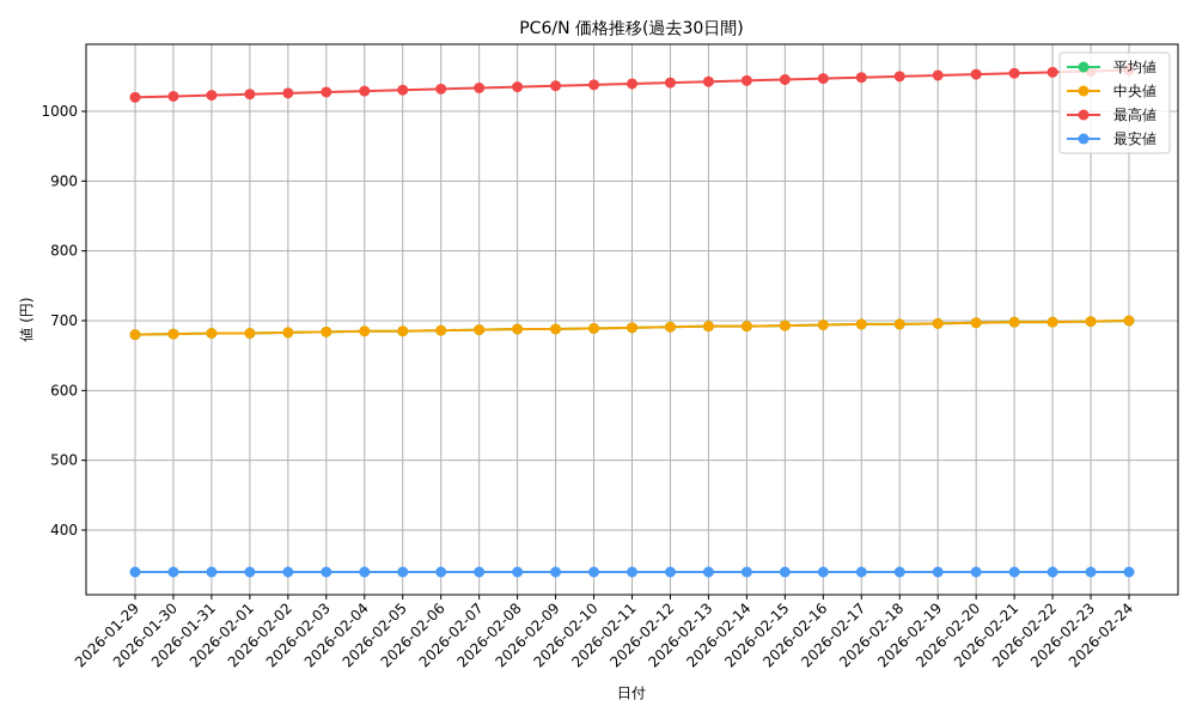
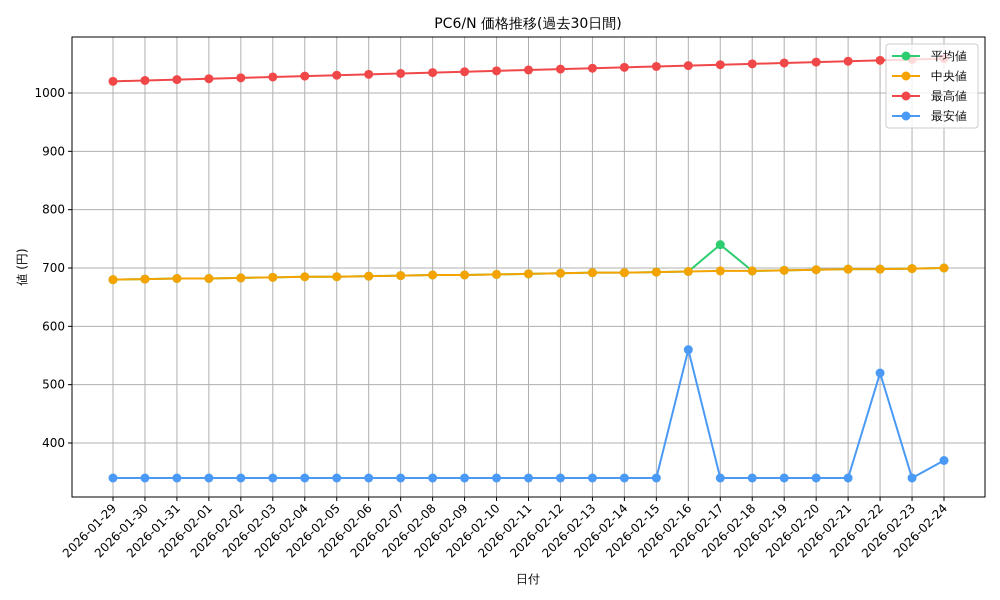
最安値/2026-02-16: 340 -> 560
平均値/2026-02-17: 700 -> 740
最安値/2026-02-22: 340 -> 520
最安値/2026-02-24: 340 -> 370
